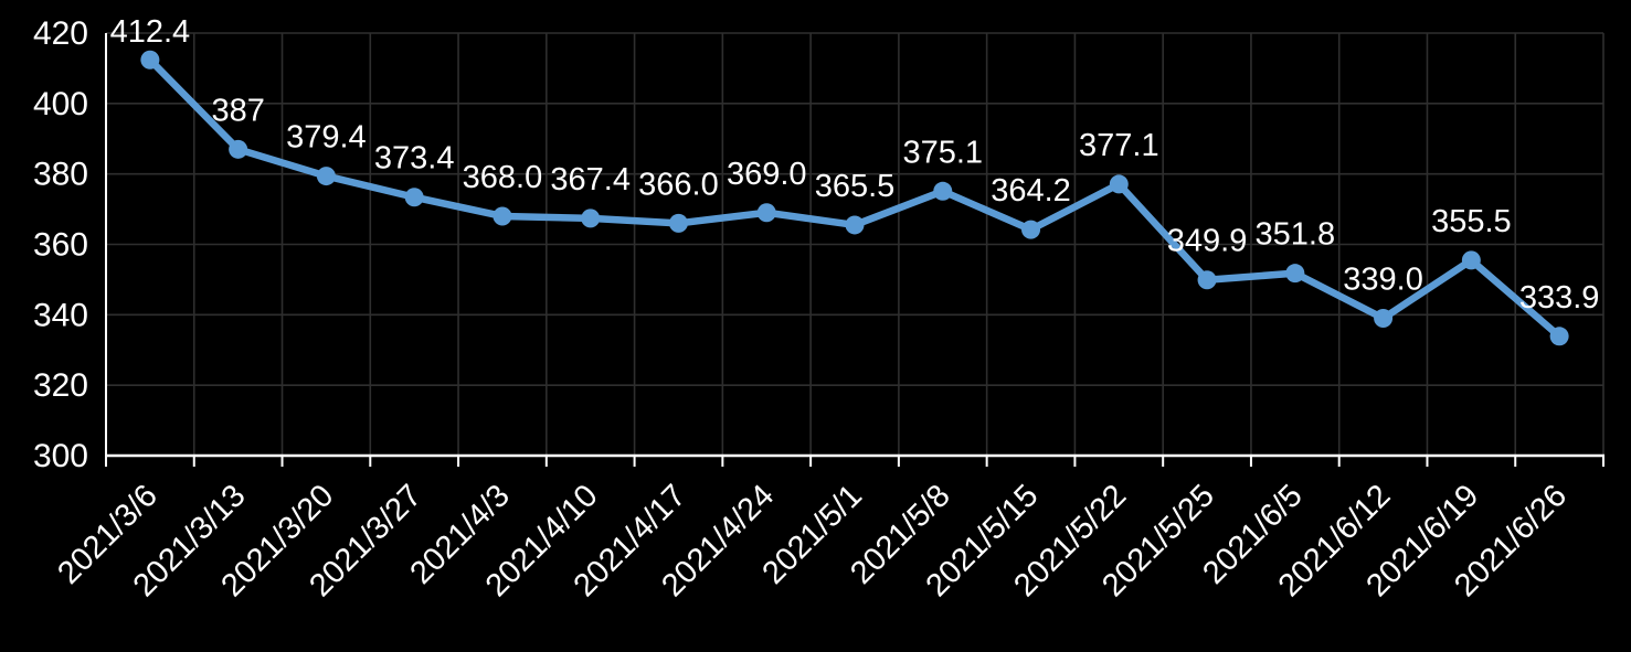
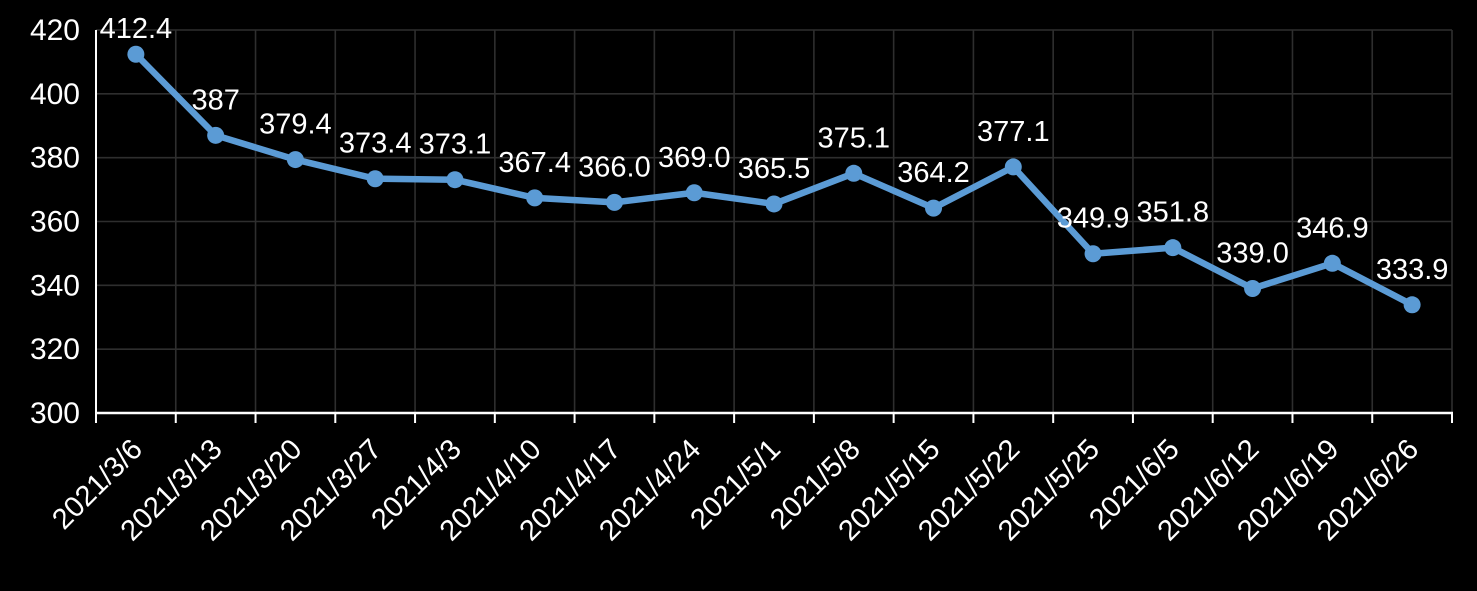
2021/4/3: 368.0 -> 373.1
2021/6/19: 355.5 -> 346.9
